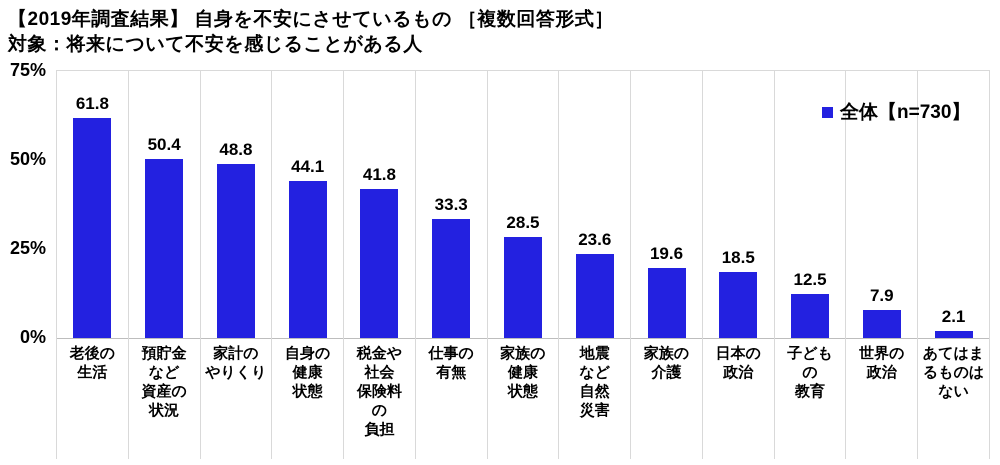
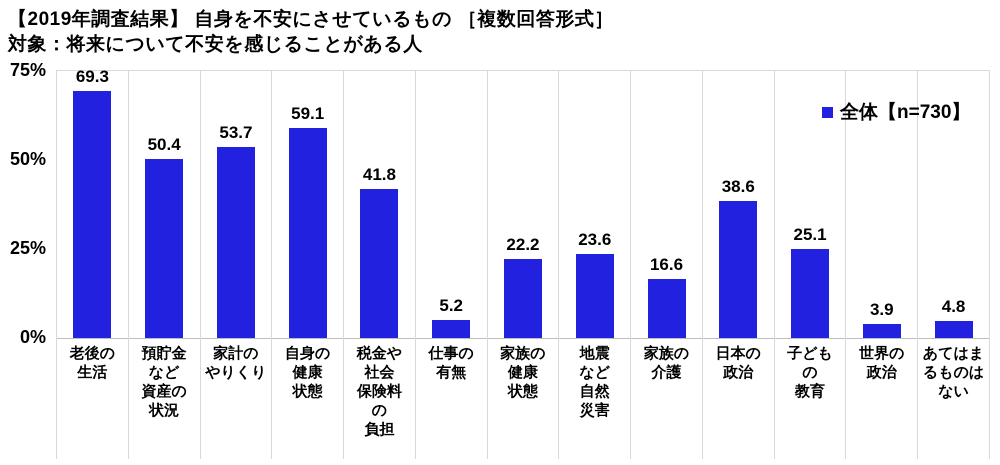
老後の生活: 61.8 -> 69.3
家計のやりくり: 48.8 -> 53.7
自身の健康状態: 44.1 -> 59.1
仕事の有無: 33.3 -> 5.2
家族の健康状態: 28.5 -> 22.2
家族の介護: 19.6 -> 16.6
日本の政治: 18.5 -> 38.6
子どもの教育: 12.5 -> 25.1
世界の政治: 7.9 -> 3.9
あてはまるものはない: 2.1 -> 4.8
